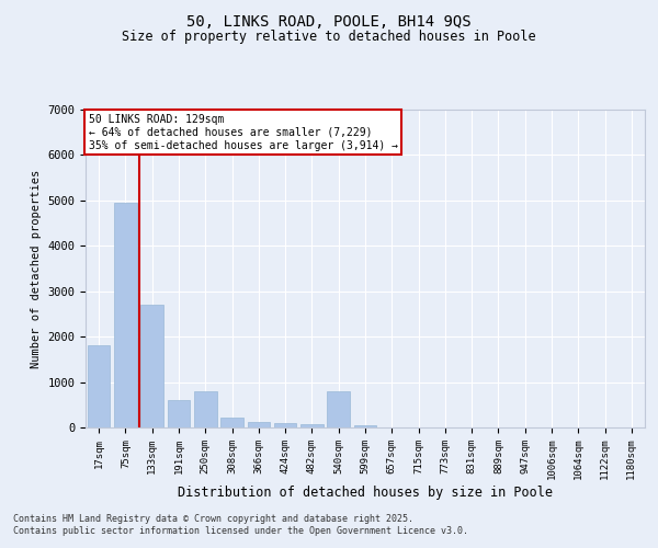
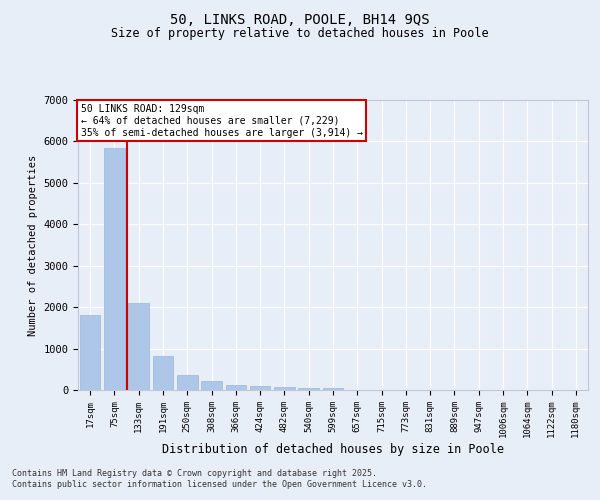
75sqm: 4950 -> 5850
133sqm: 2700 -> 2100
191sqm: 600 -> 820
250sqm: 800 -> 370
540sqm: 800 -> 60
